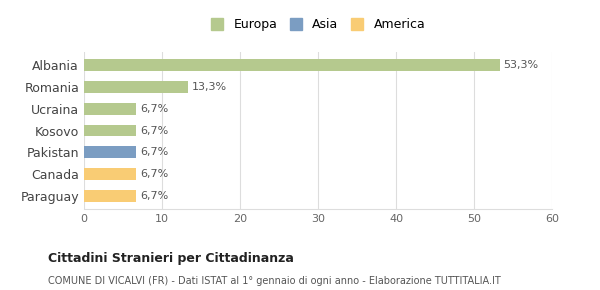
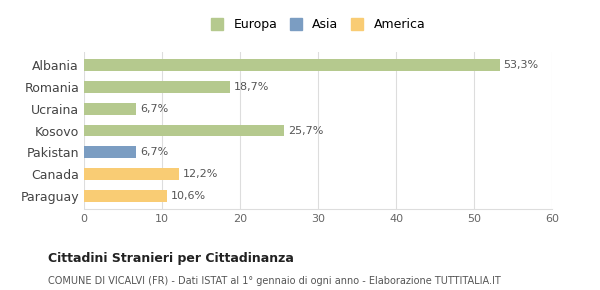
Romania: 13,3% -> 18,7%
Kosovo: 6,7% -> 25,7%
Canada: 6,7% -> 12,2%
Paraguay: 6,7% -> 10,6%
